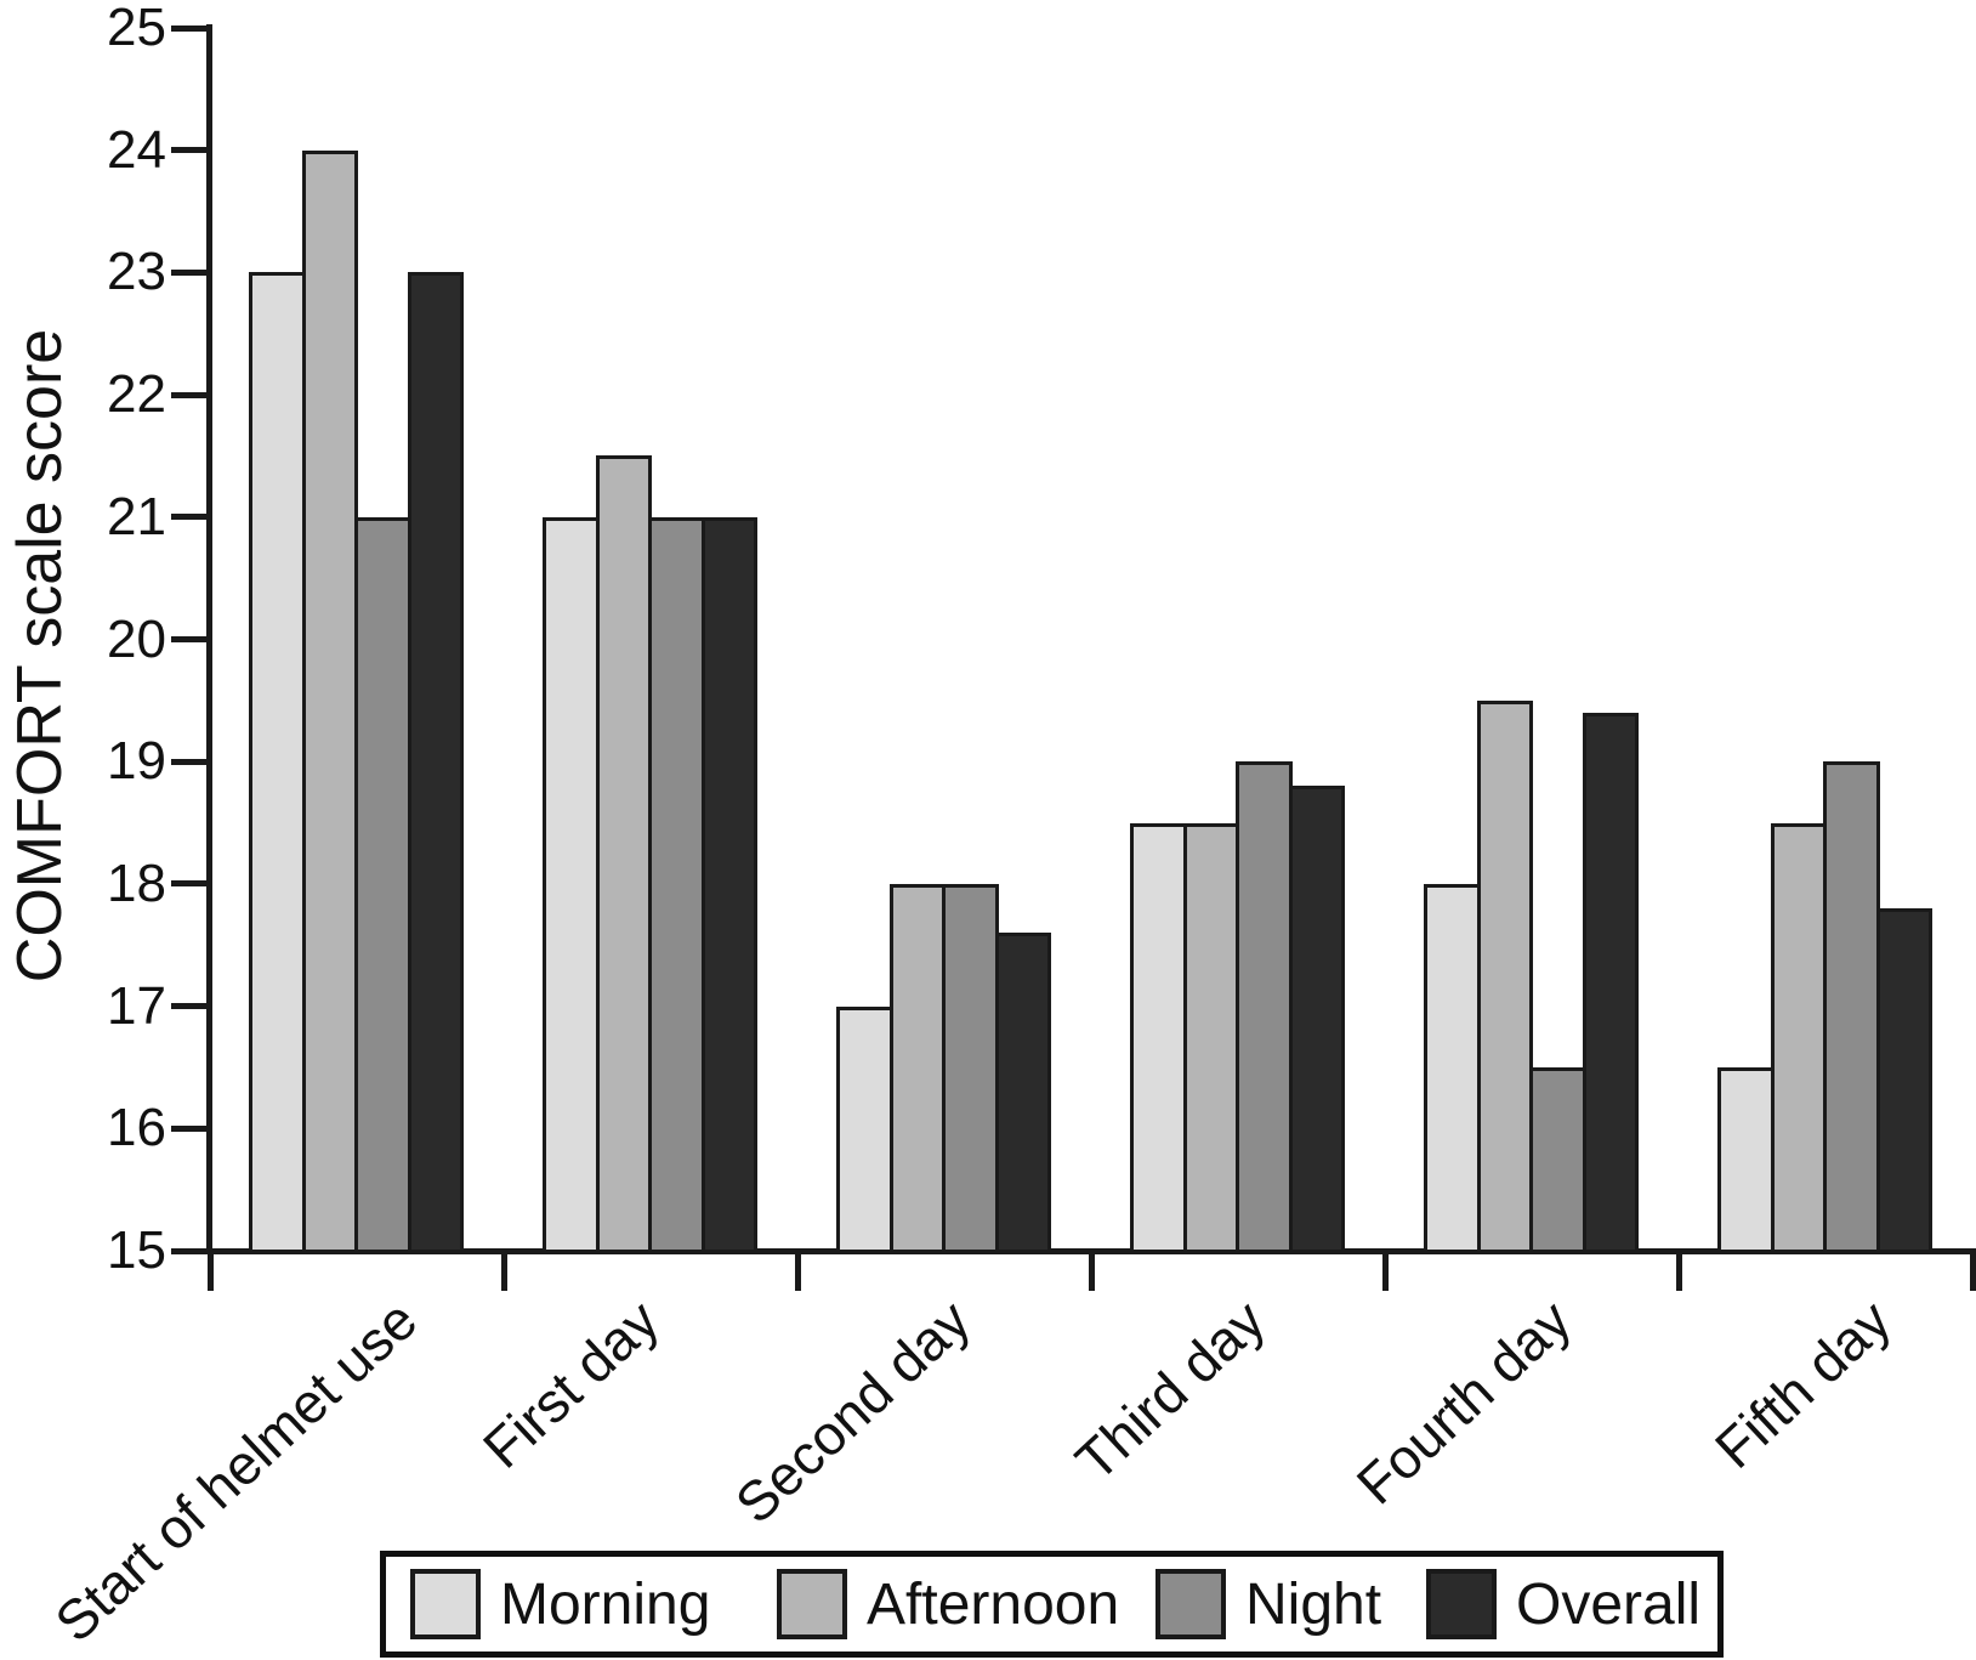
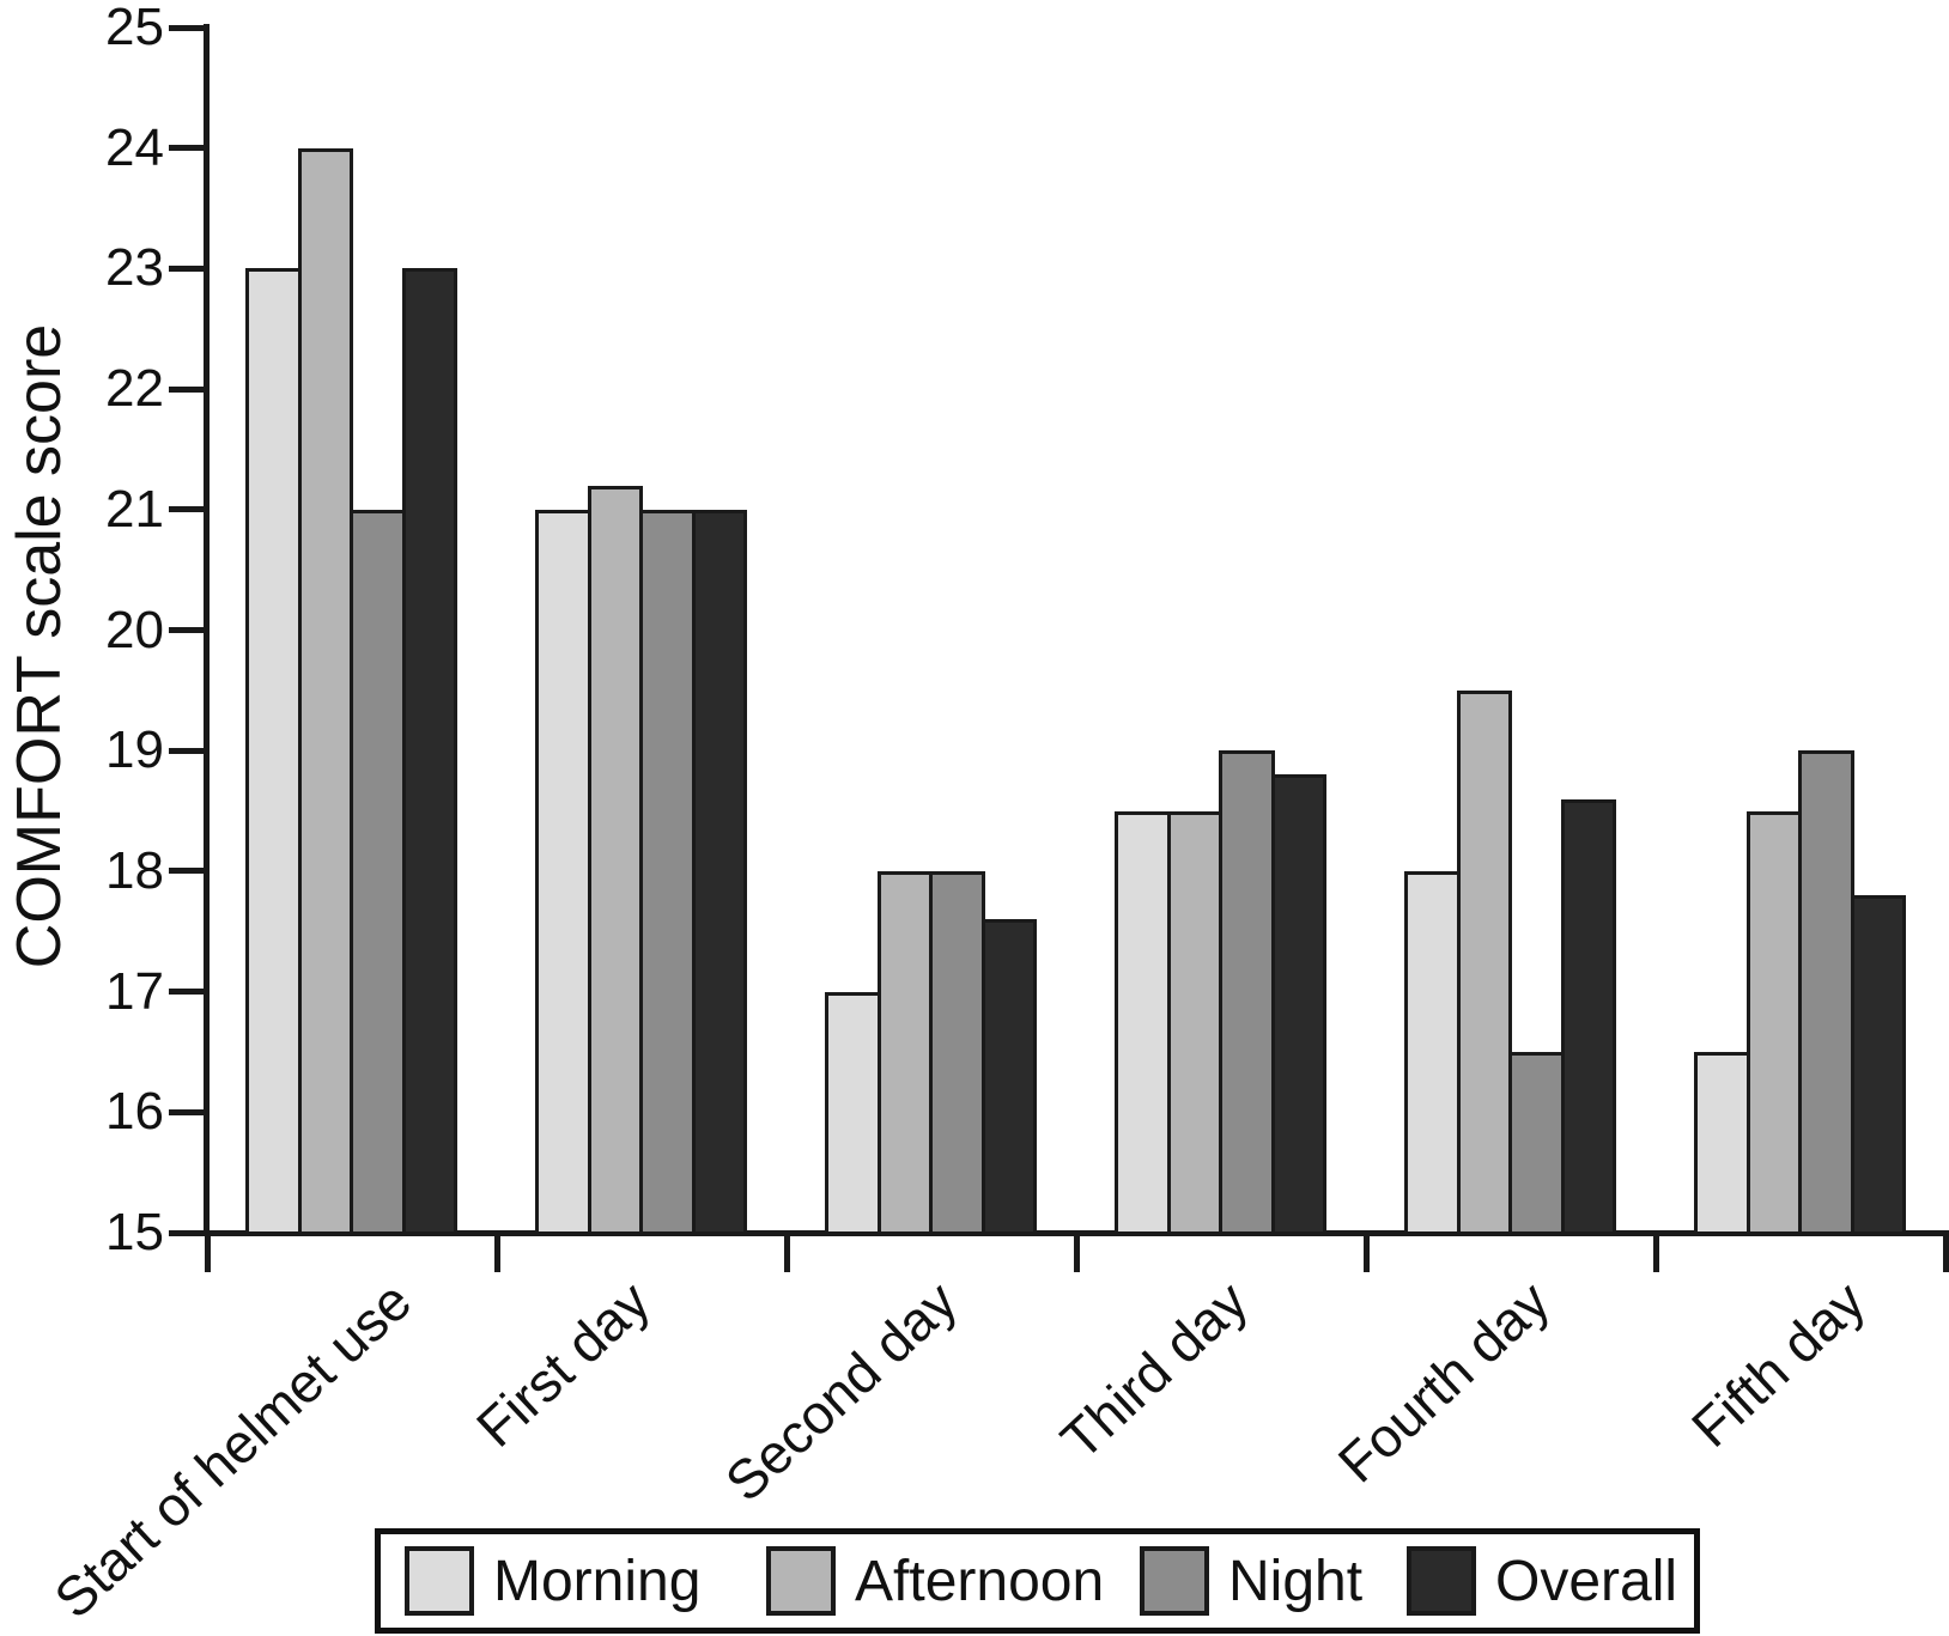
Afternoon/First day: 21.5 -> 21.2
Overall/Fourth day: 19.4 -> 18.6
